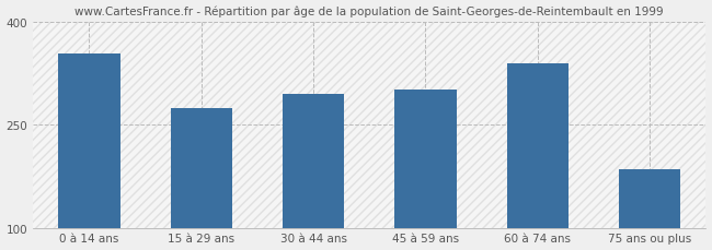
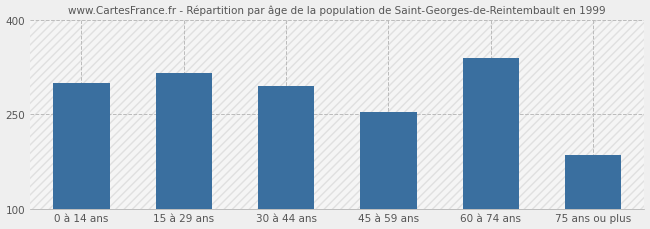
0 à 14 ans: 354 -> 300
15 à 29 ans: 274 -> 315
45 à 59 ans: 302 -> 253
